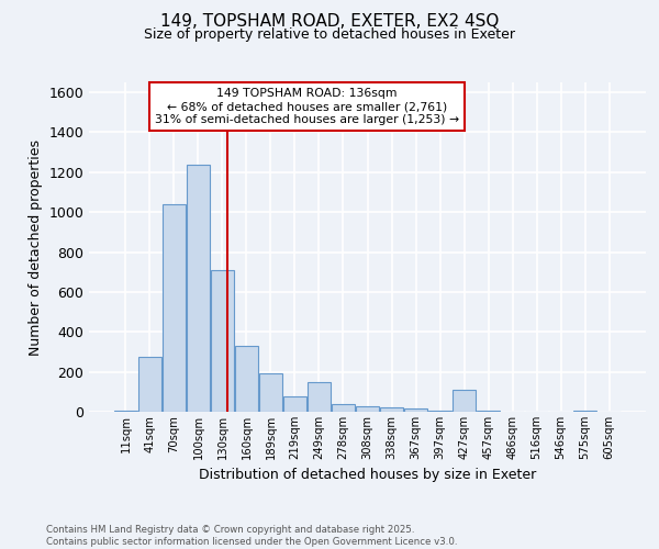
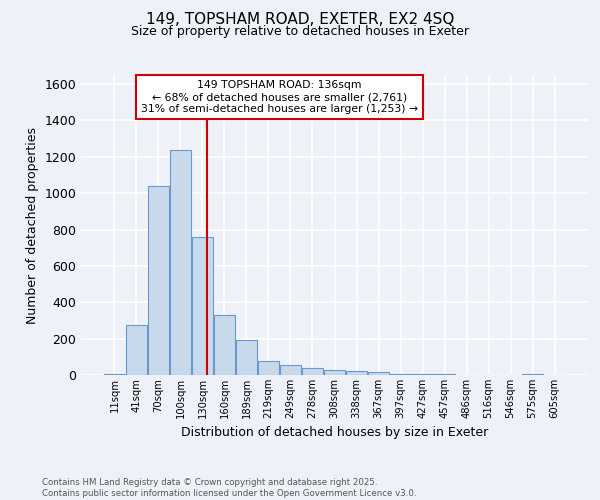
130sqm: 710 -> 760
249sqm: 150 -> 60
427sqm: 110 -> 0
